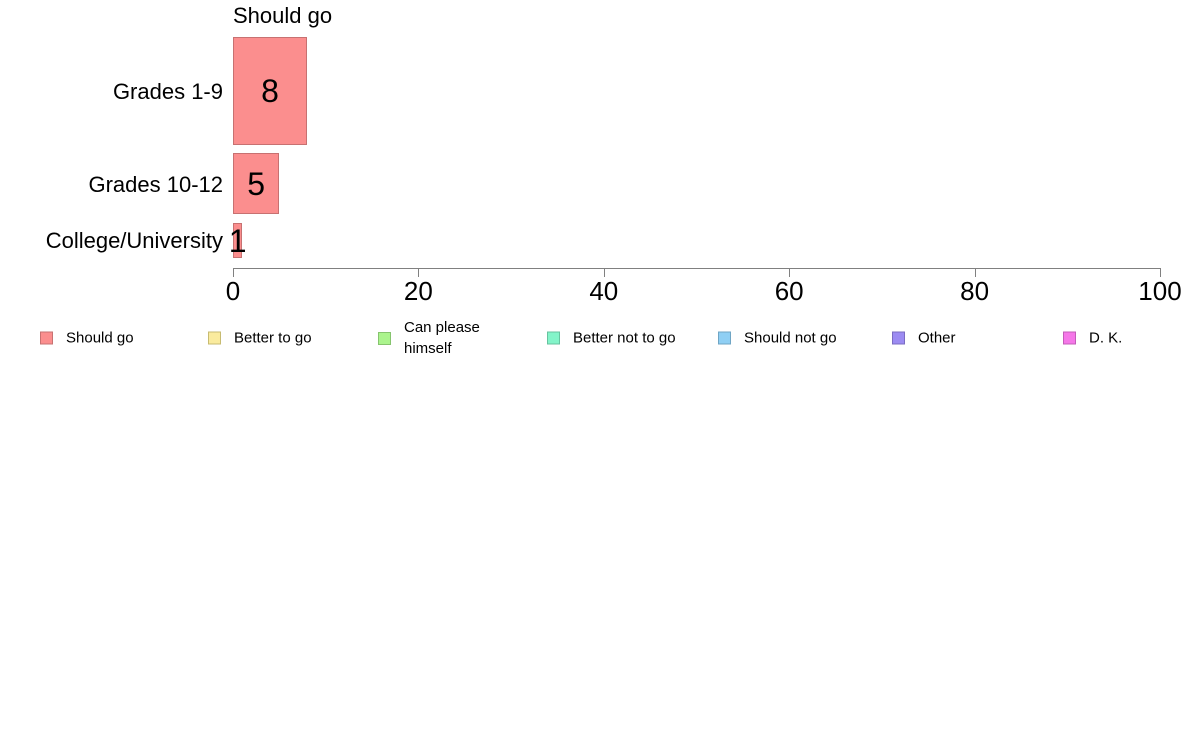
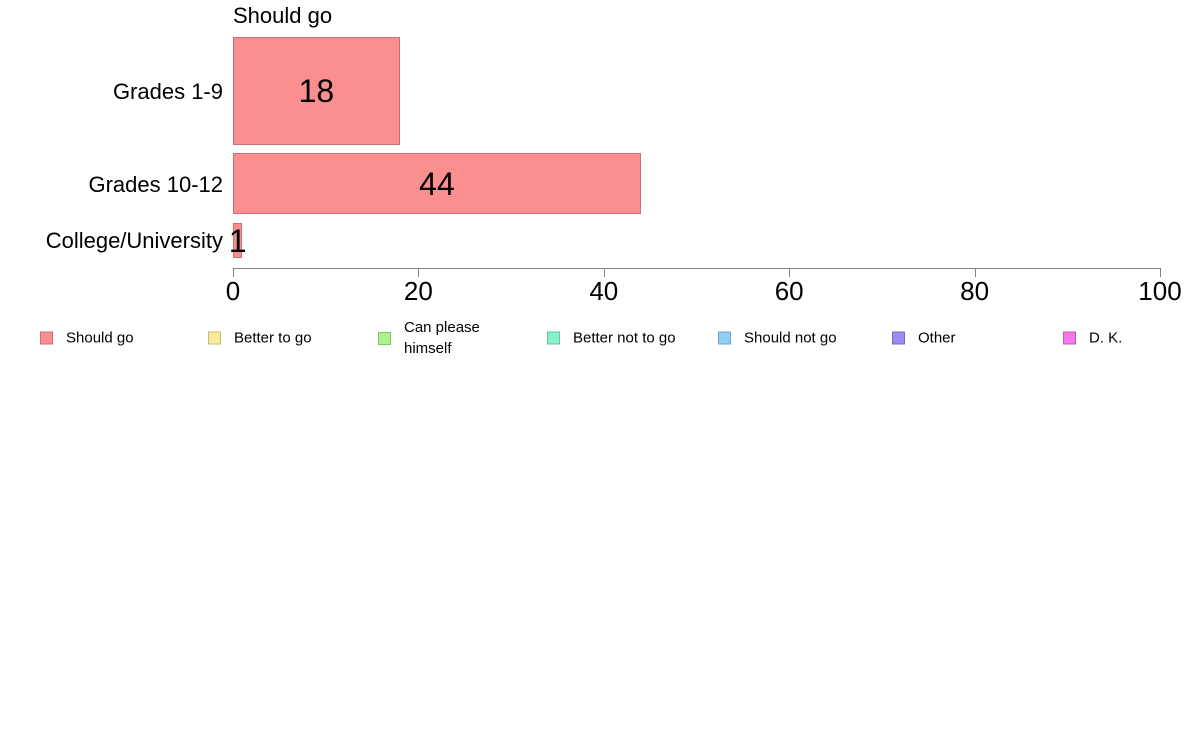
Grades 1-9: 8 -> 18
Grades 10-12: 5 -> 44
